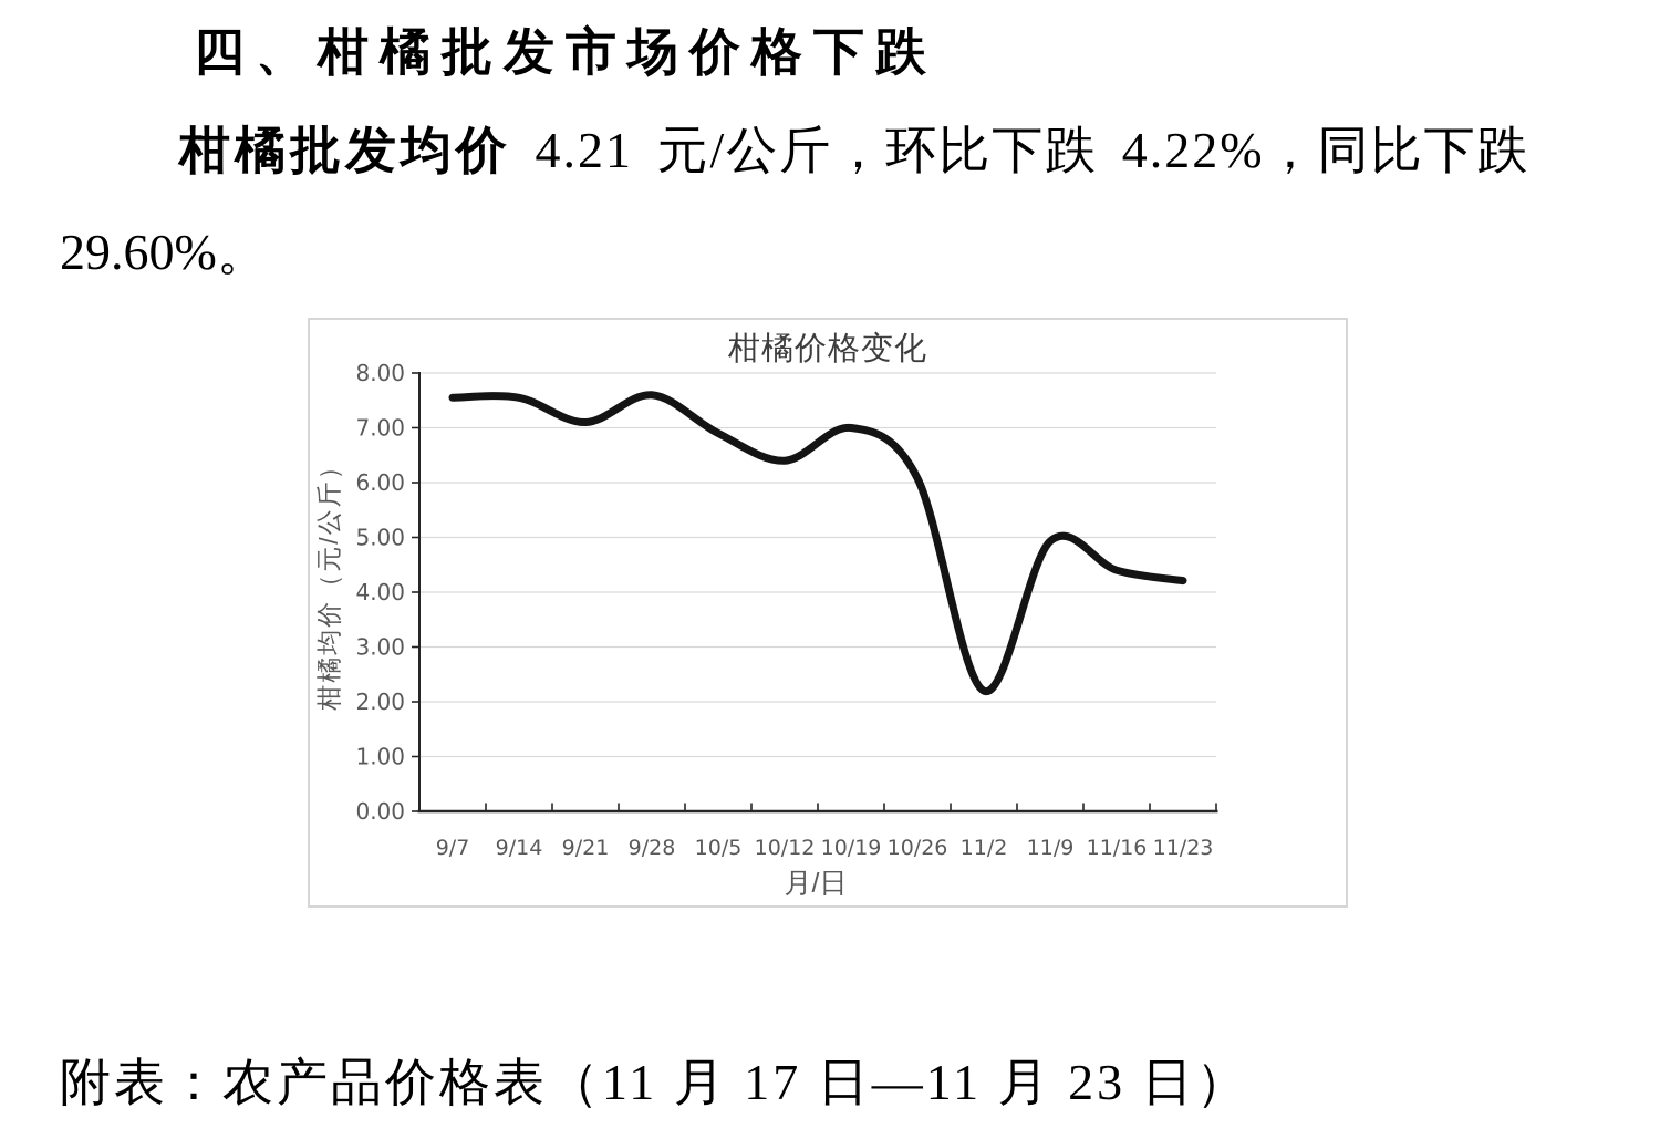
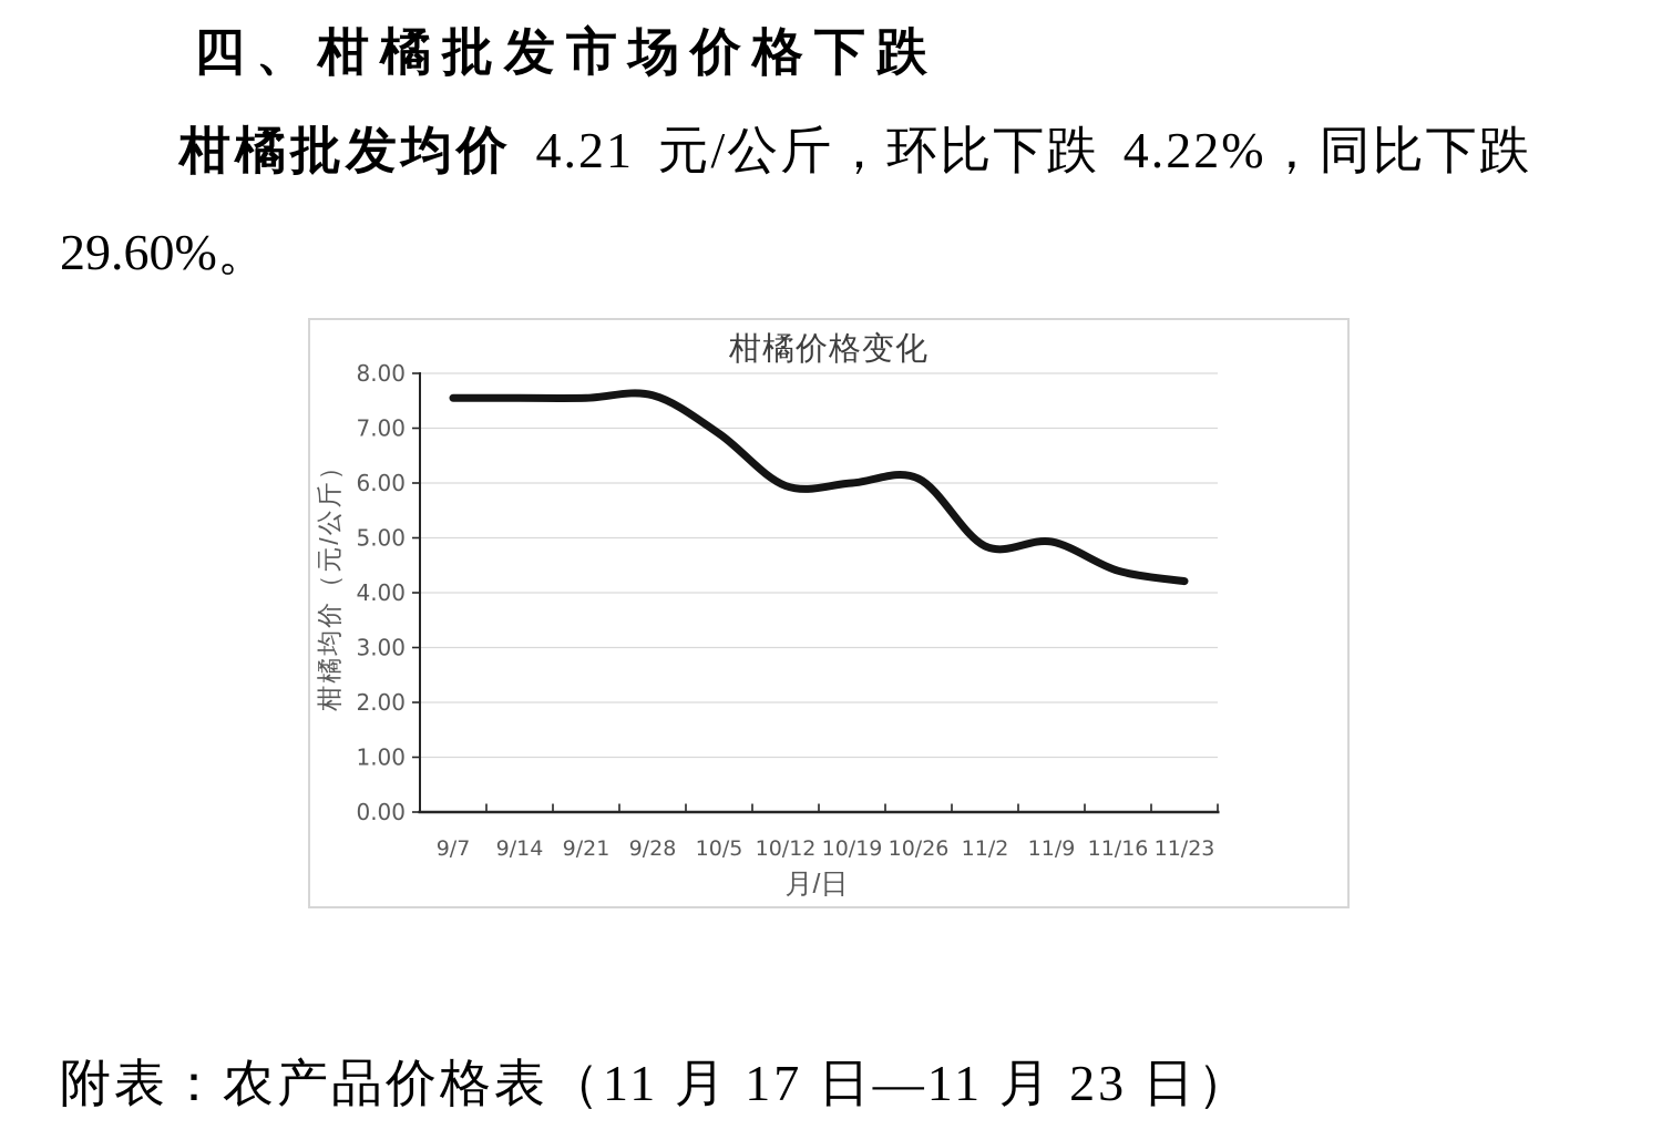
9/21: 7.1 -> 7.5
10/12: 6.4 -> 6.0
10/19: 7.0 -> 6.0
11/2: 2.2 -> 4.8
